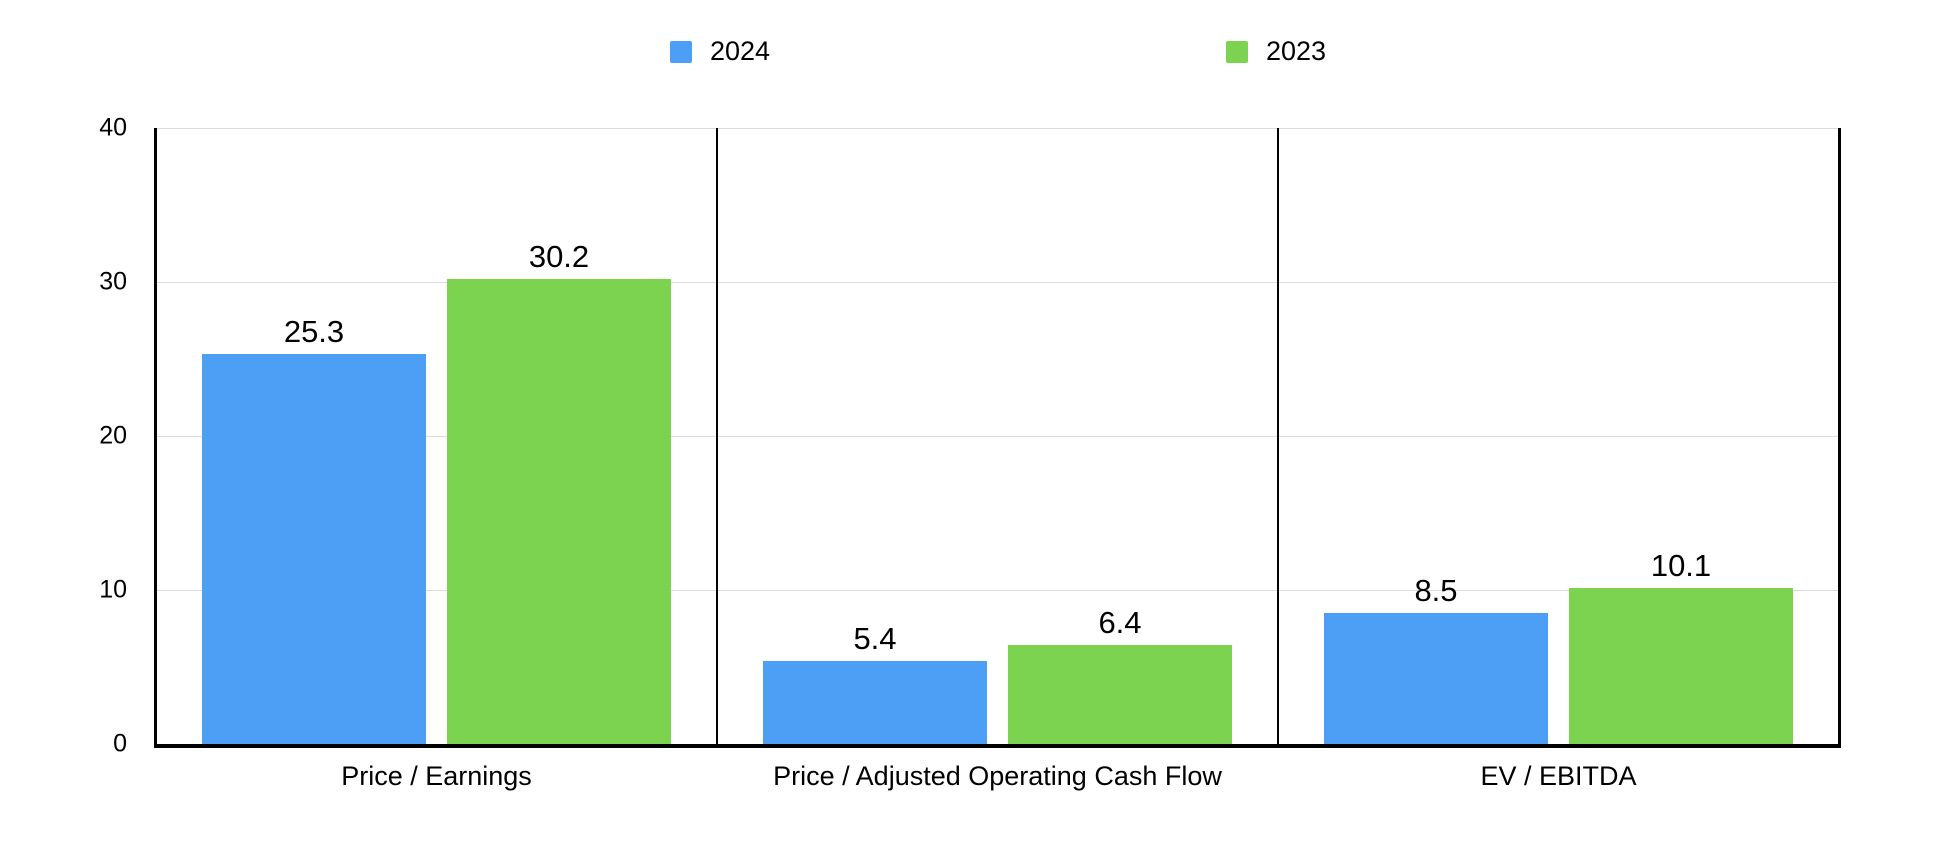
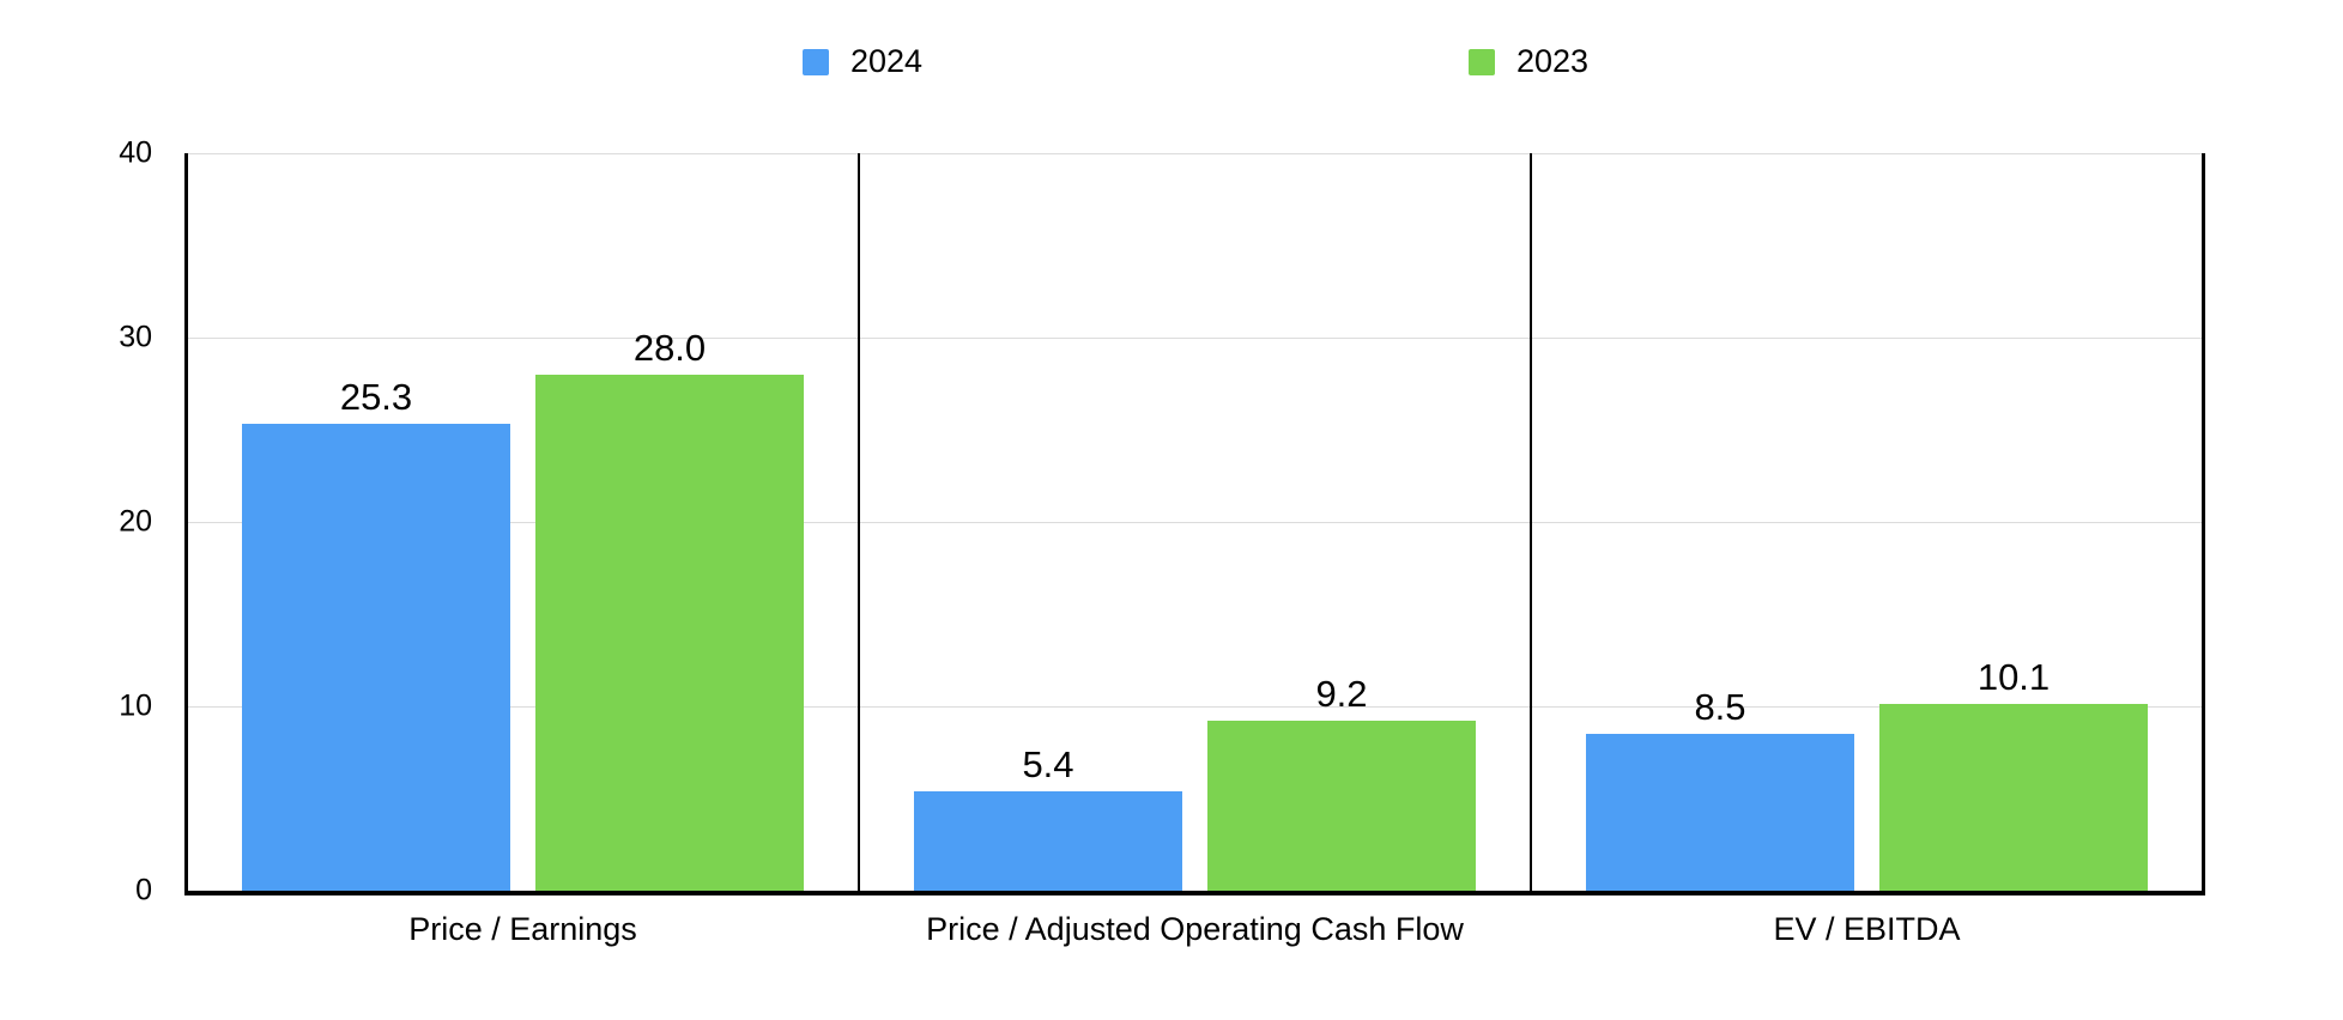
2023/Price / Earnings: 30.2 -> 28.0
2023/Price / Adjusted Operating Cash Flow: 6.4 -> 9.2
